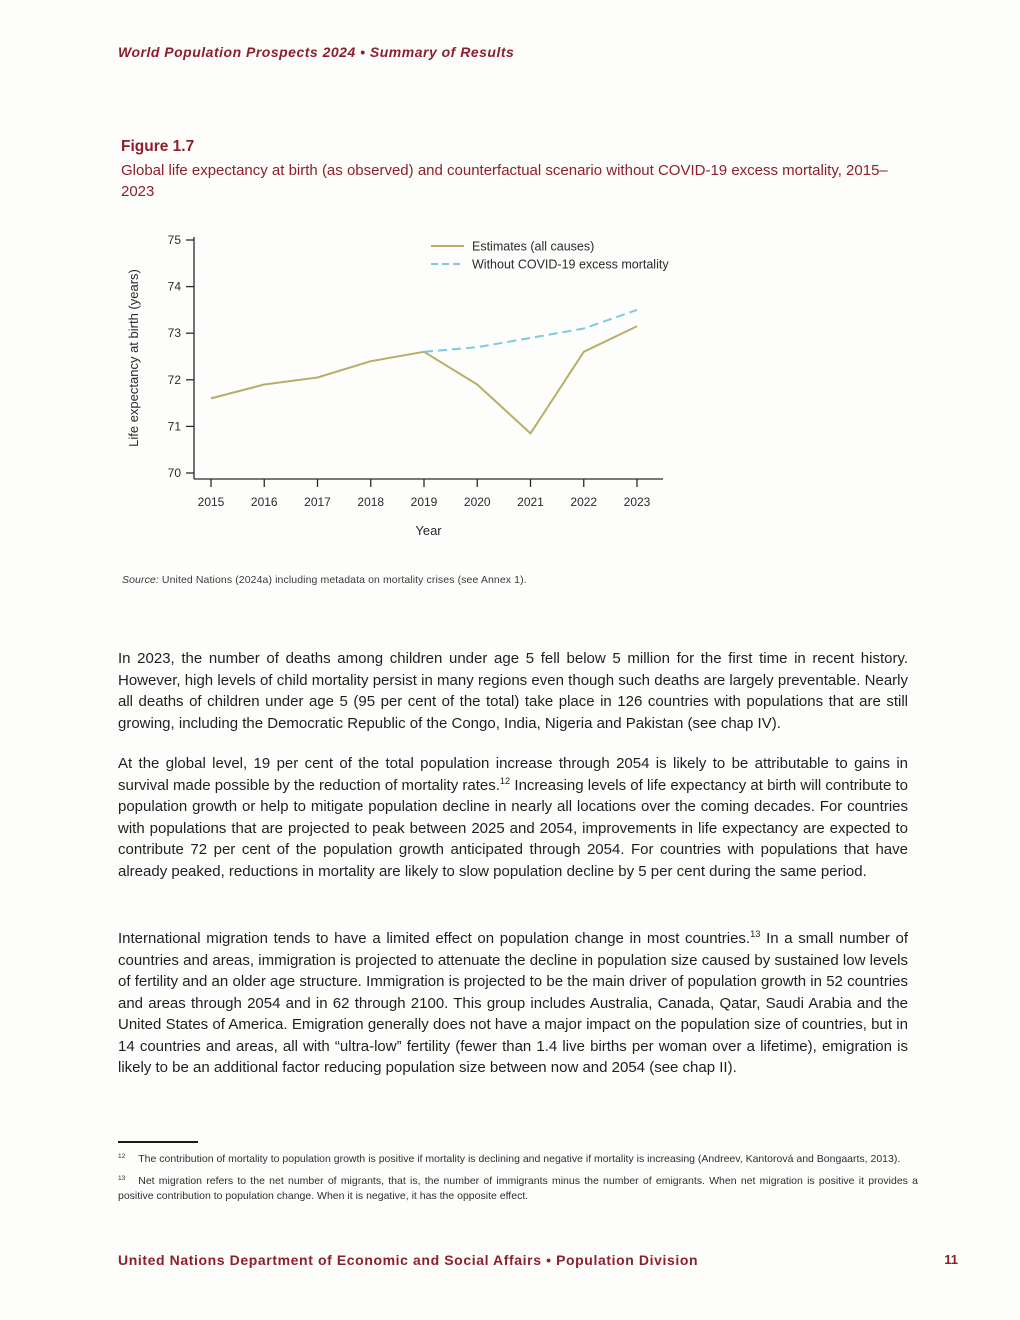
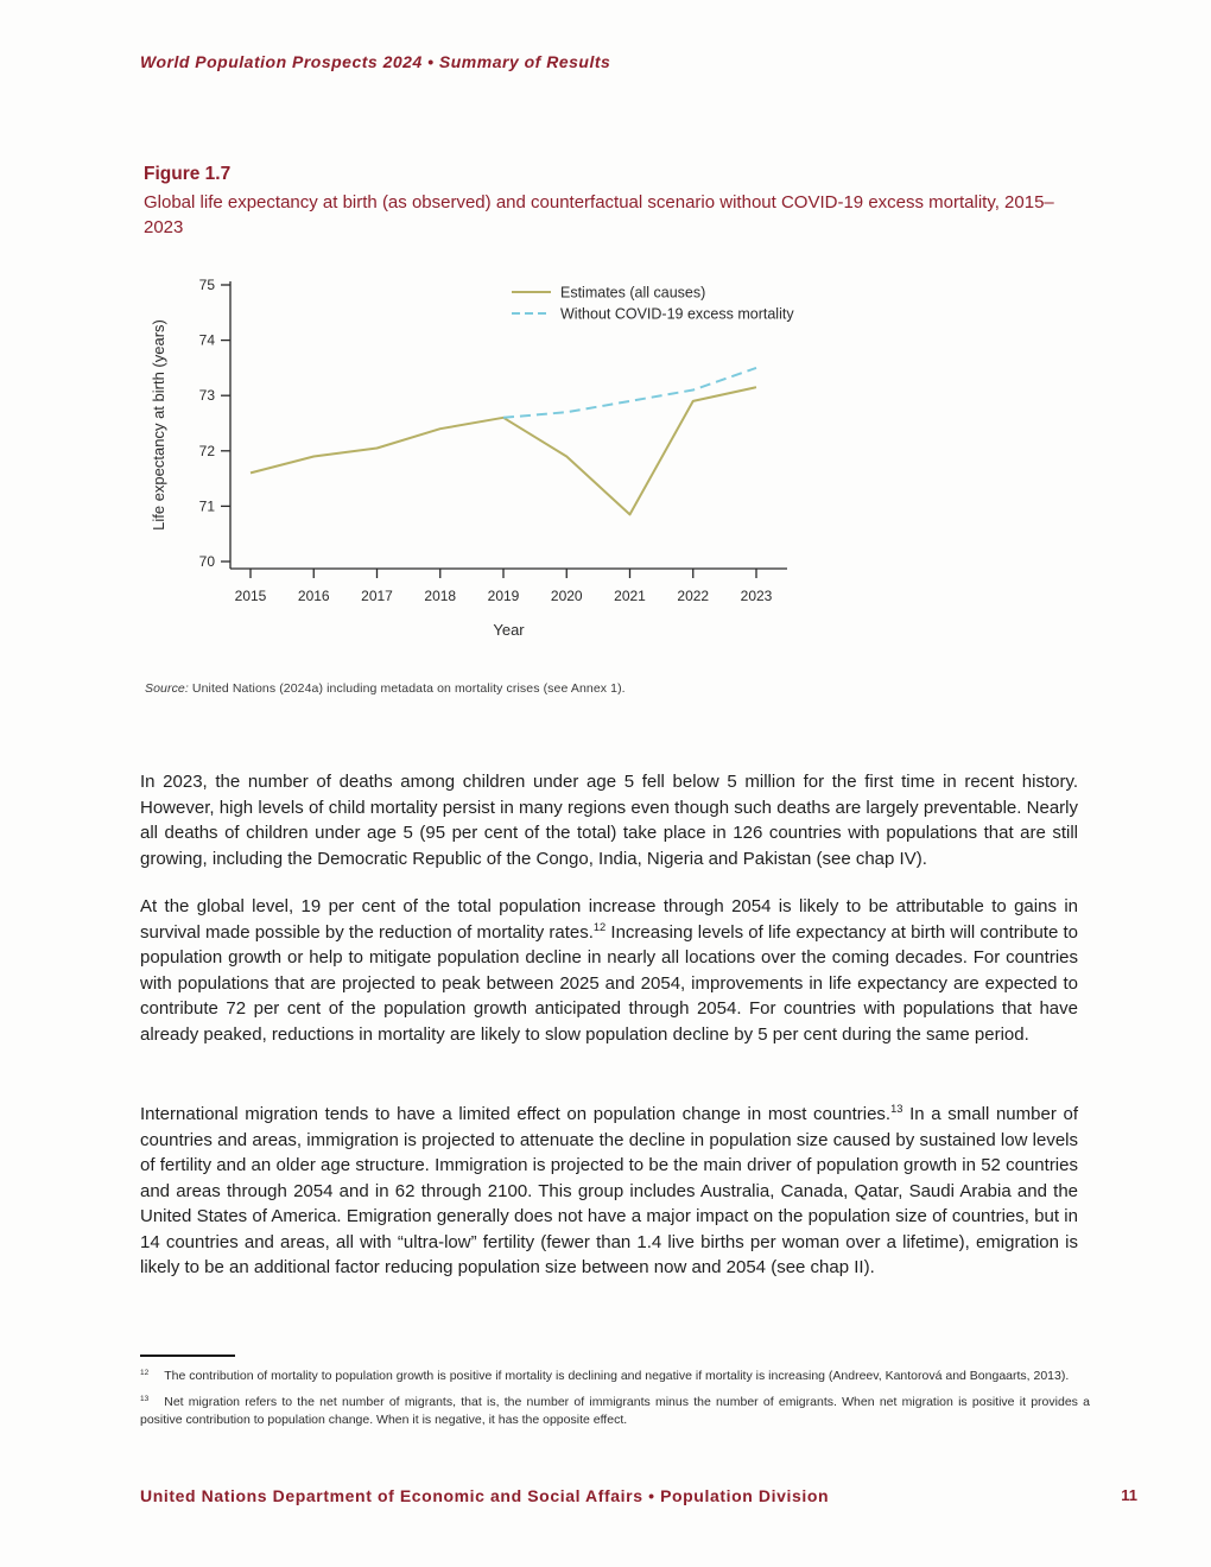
Estimates (all causes)/2022: 72.6 -> 72.9
